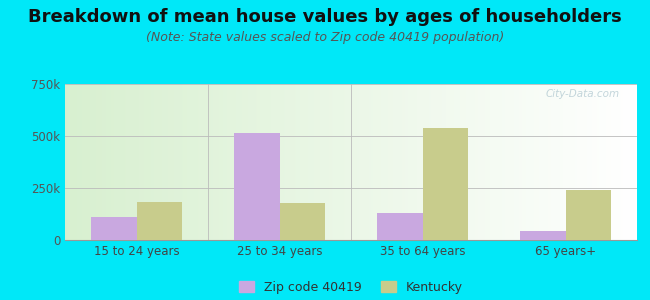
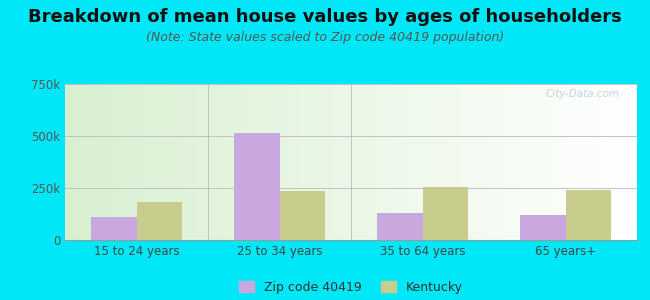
Kentucky/25 to 34 years: 180k -> 235k
Kentucky/35 to 64 years: 540k -> 255k
Zip code 40419/65 years+: 45k -> 120k
